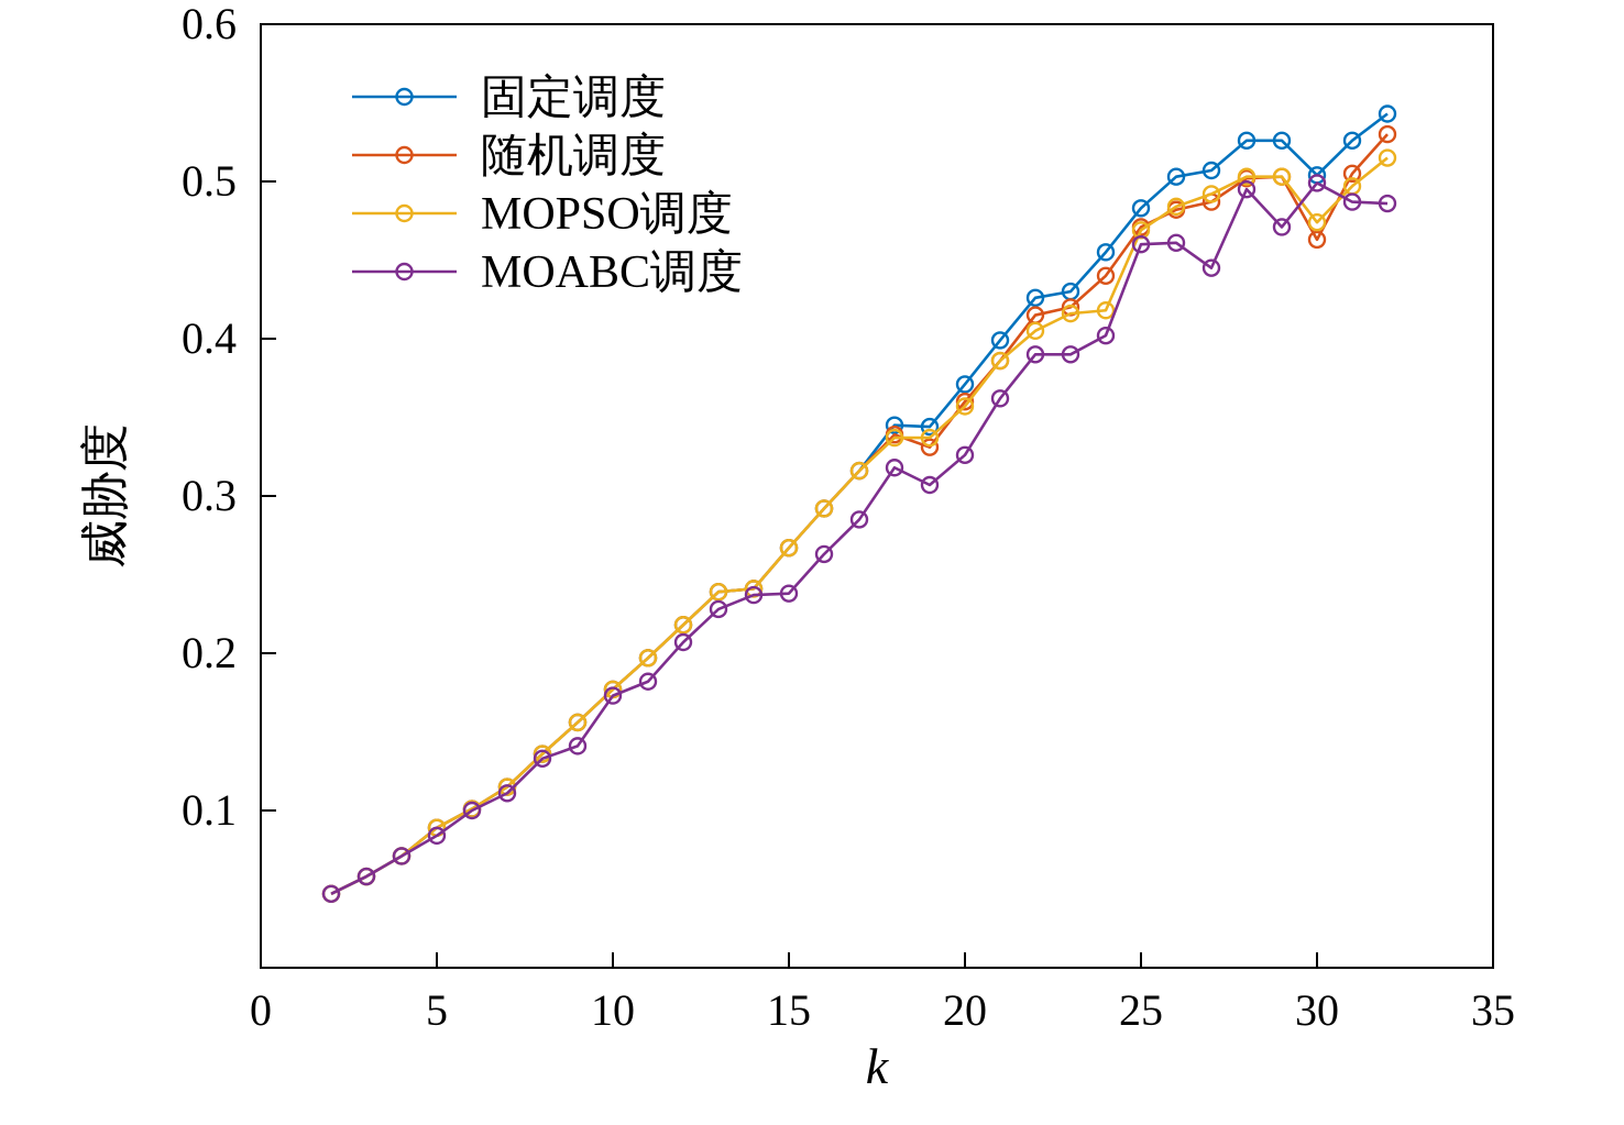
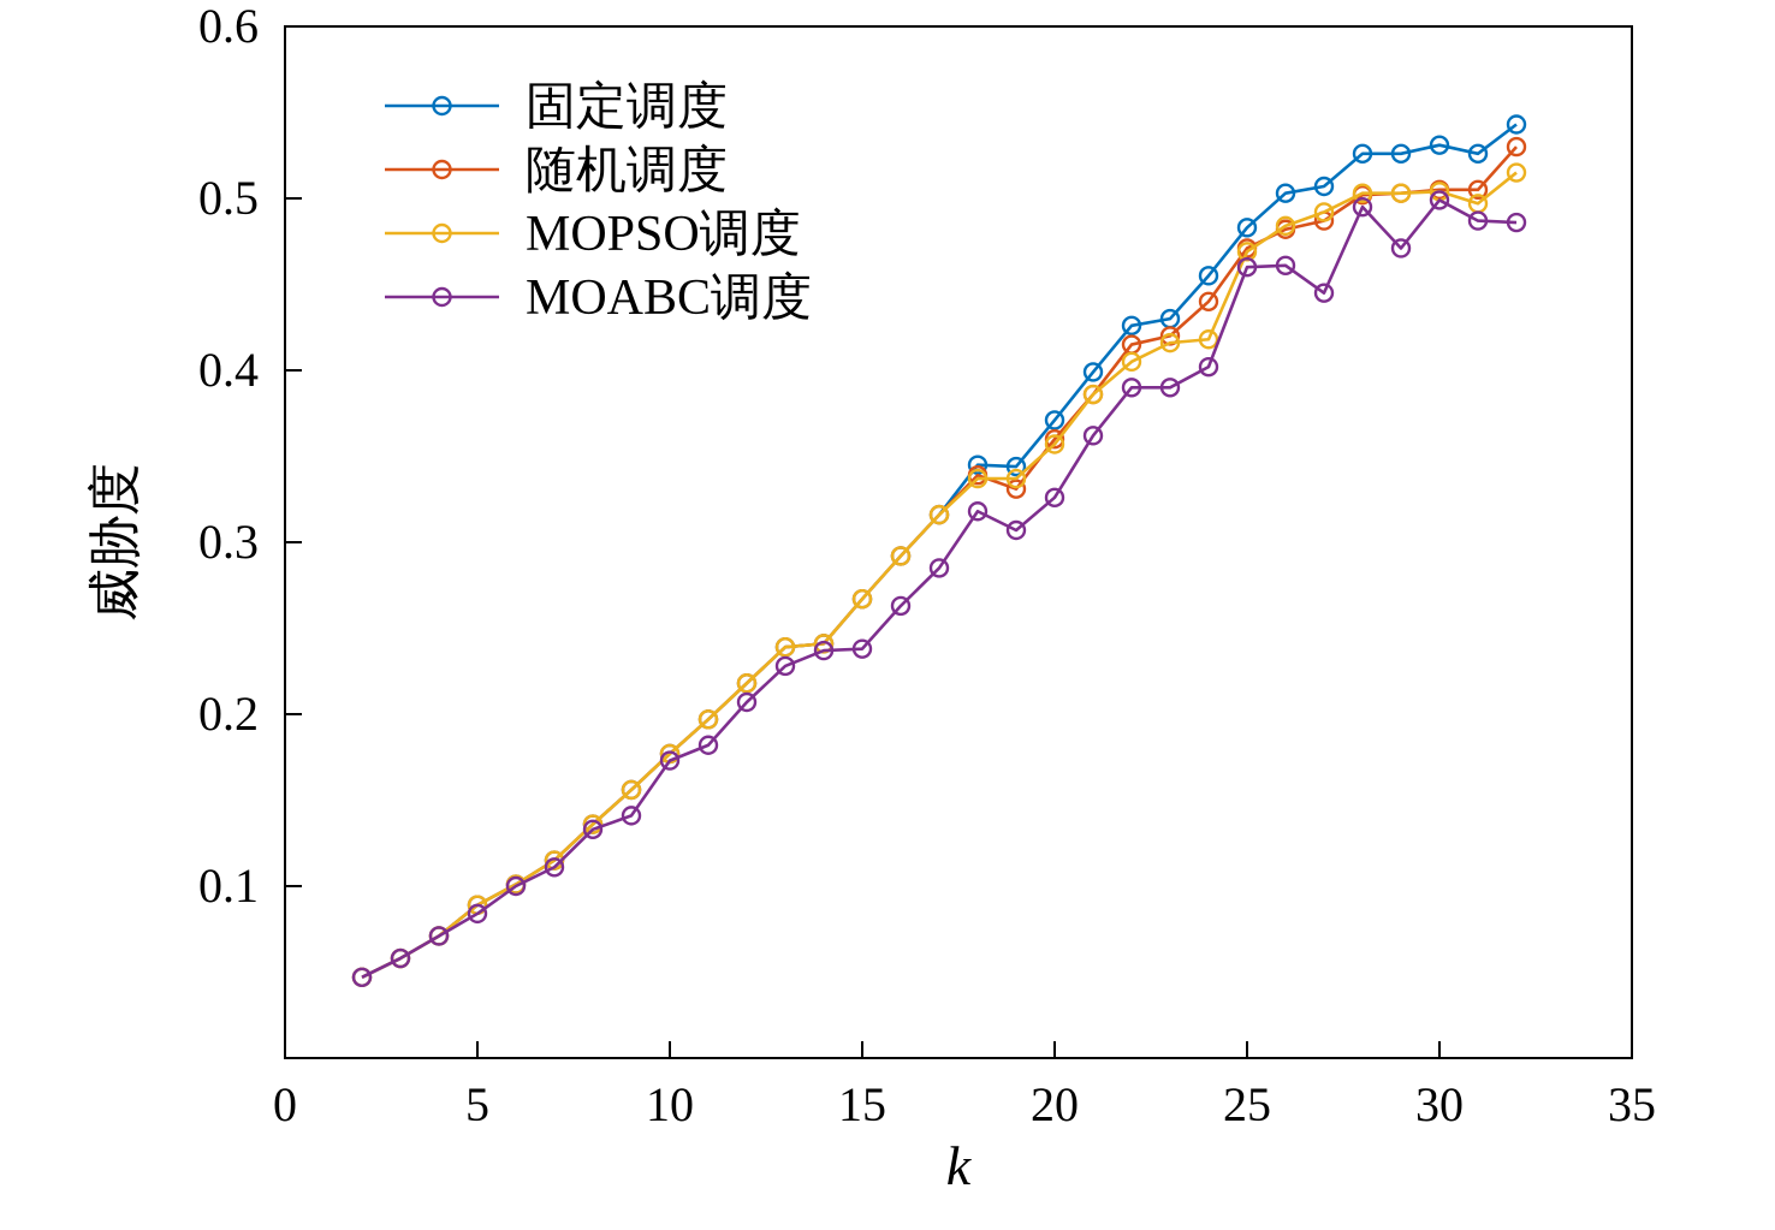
固定调度/30: 0.504 -> 0.531
随机调度/30: 0.463 -> 0.505
MOPSO调度/30: 0.474 -> 0.504
